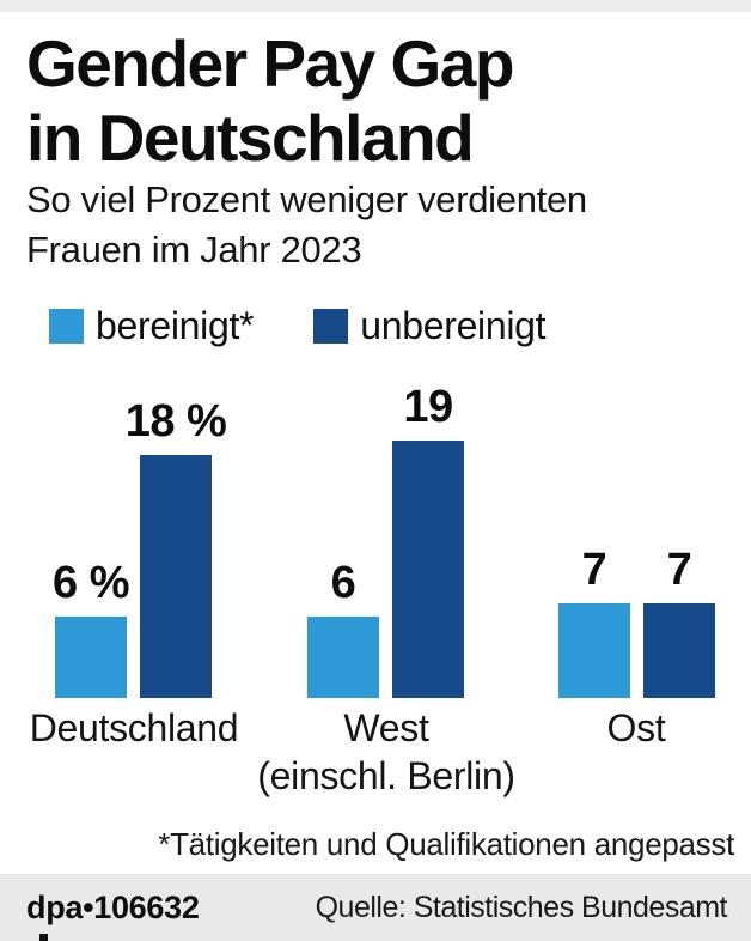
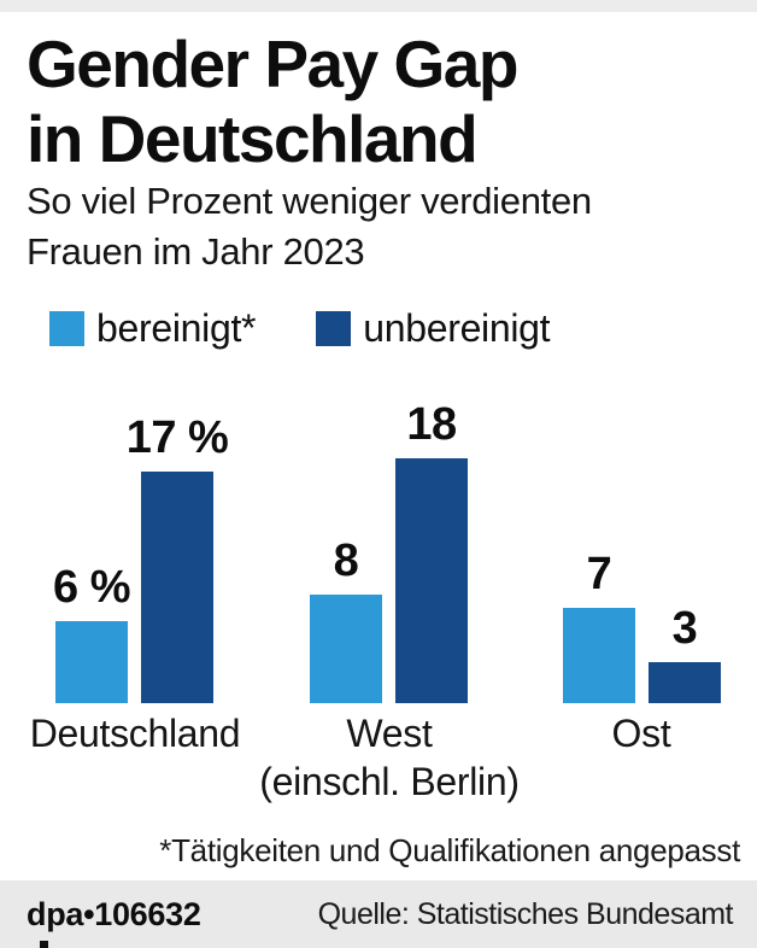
unbereinigt/Deutschland: 18 -> 17
bereinigt*/West (einschl. Berlin): 6 -> 8
unbereinigt/West (einschl. Berlin): 19 -> 18
unbereinigt/Ost: 7 -> 3
